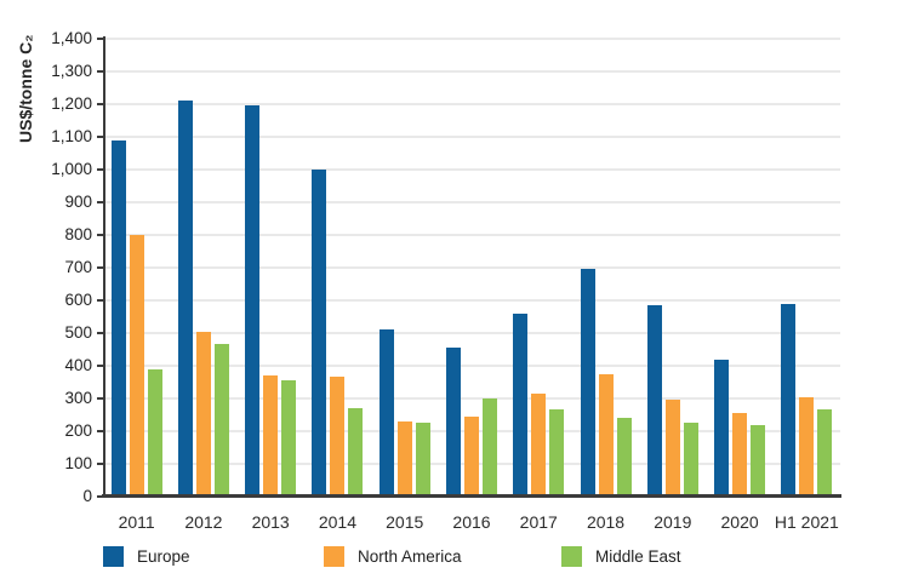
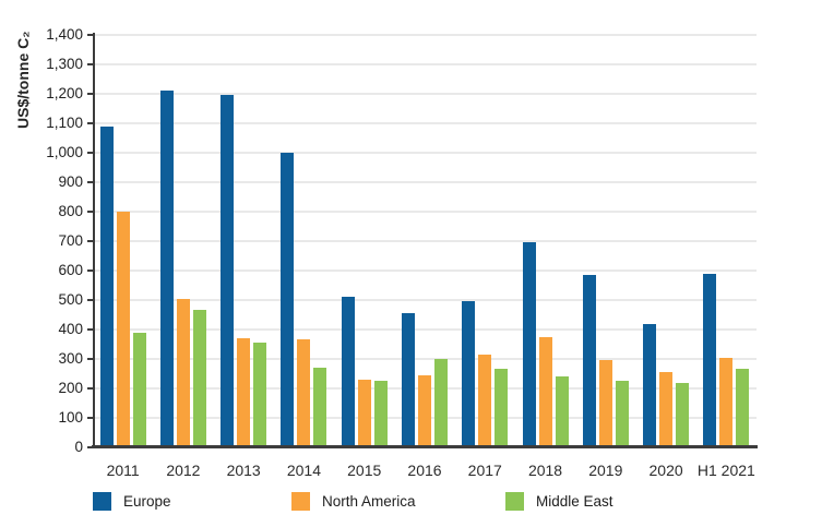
Europe/2017: 560 -> 500
